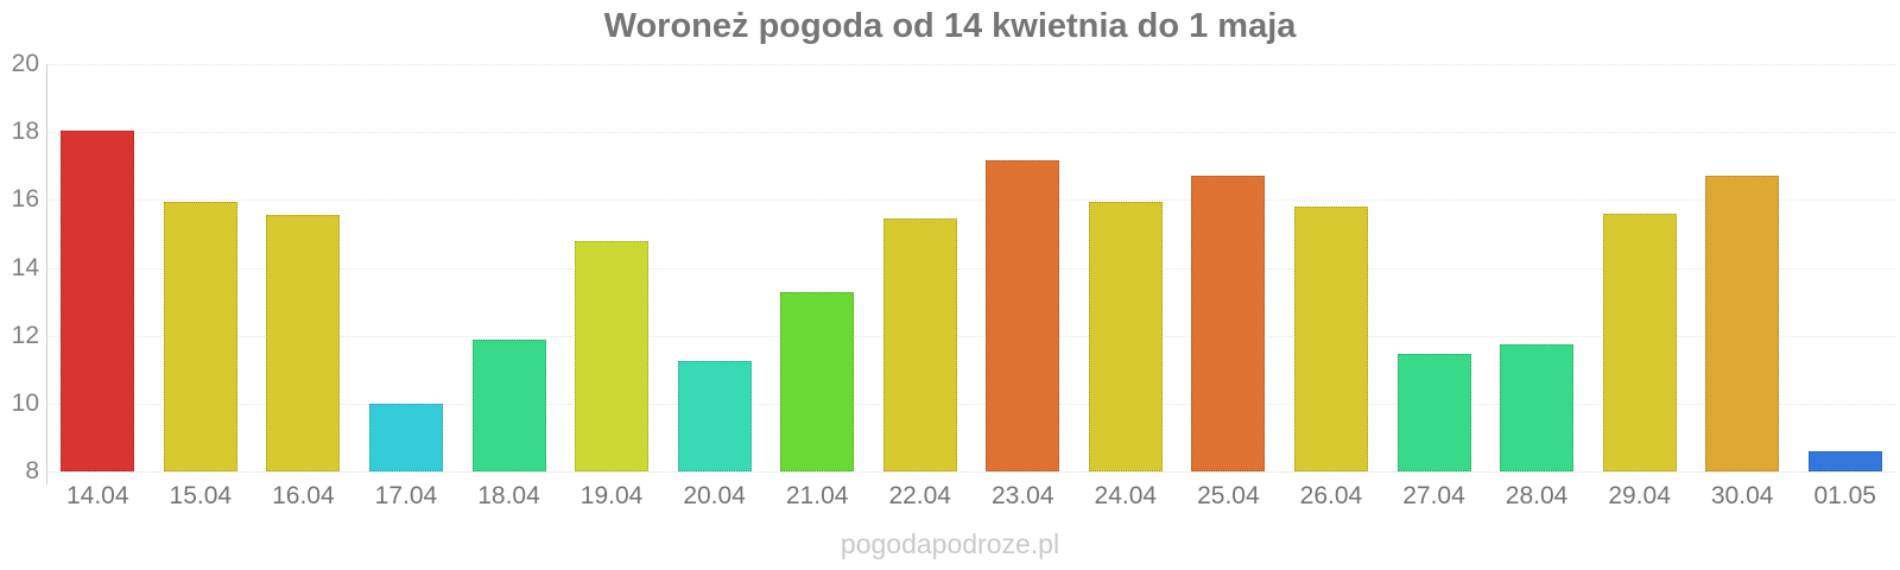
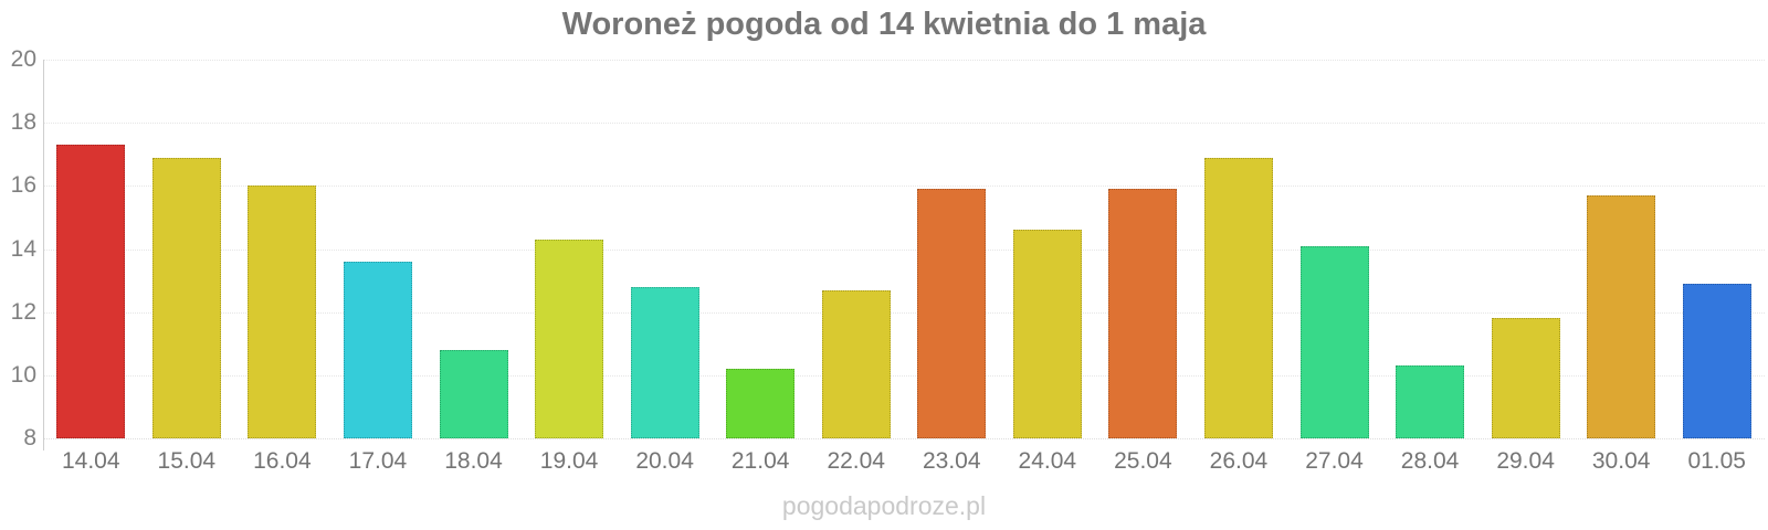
14.04: 18.1 -> 17.3
15.04: 15.9 -> 16.9
16.04: 15.6 -> 16.0
17.04: 10.0 -> 13.6
18.04: 11.9 -> 10.8
19.04: 14.8 -> 14.3
20.04: 11.2 -> 12.8
21.04: 13.3 -> 10.2
22.04: 15.4 -> 12.7
23.04: 17.1 -> 15.9
24.04: 15.9 -> 14.6
25.04: 16.7 -> 15.9
26.04: 15.8 -> 16.9
27.04: 11.4 -> 14.1
28.04: 11.8 -> 10.3
29.04: 15.6 -> 11.8
30.04: 16.7 -> 15.7
01.05: 8.6 -> 12.9
